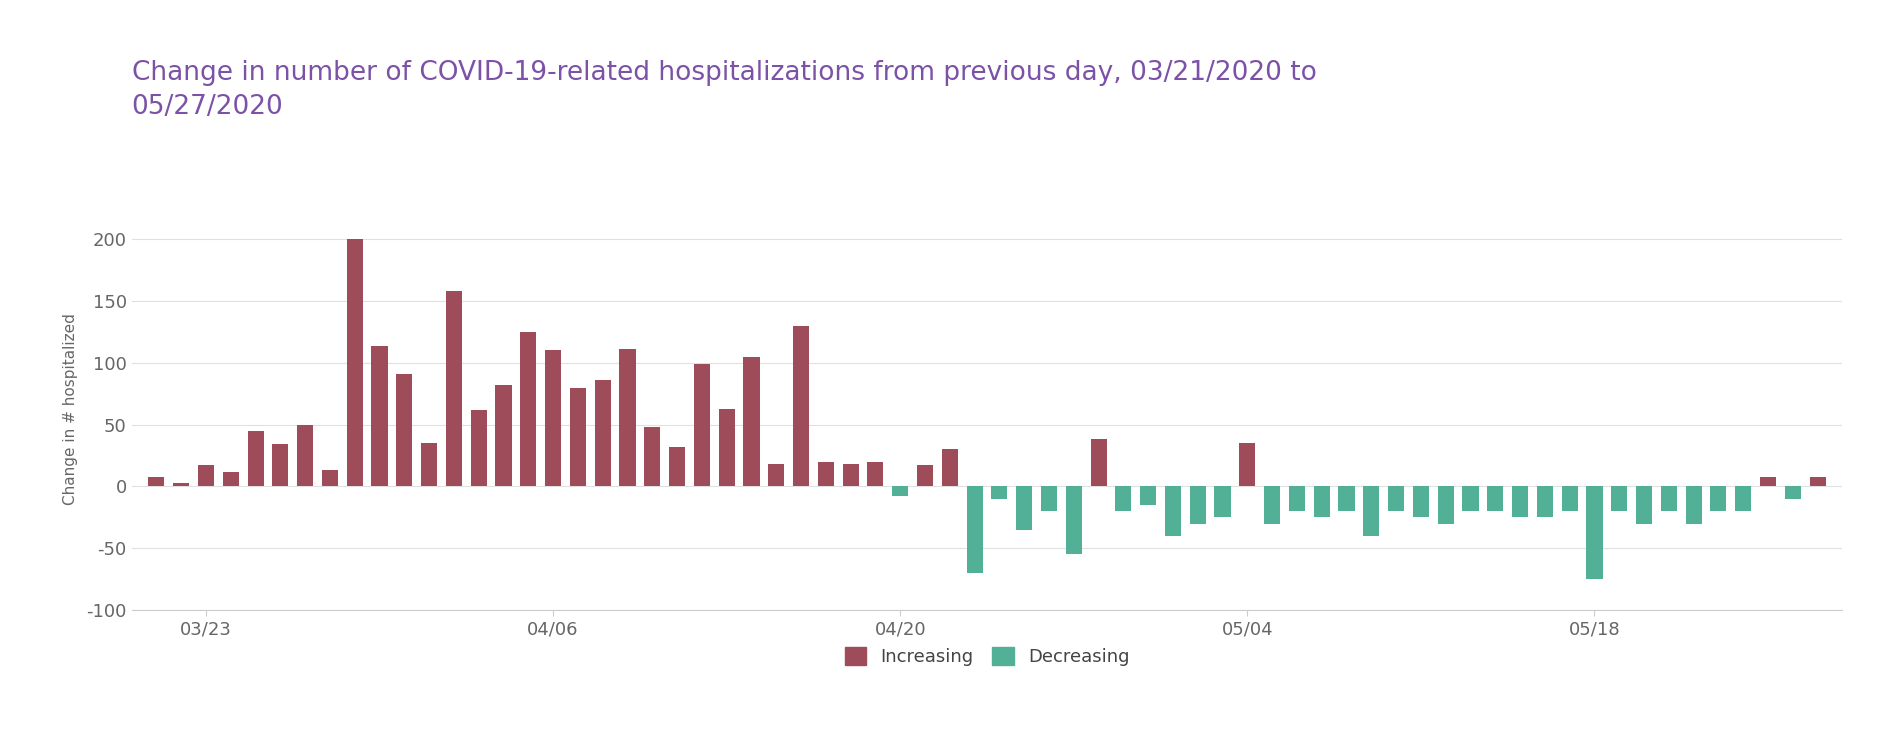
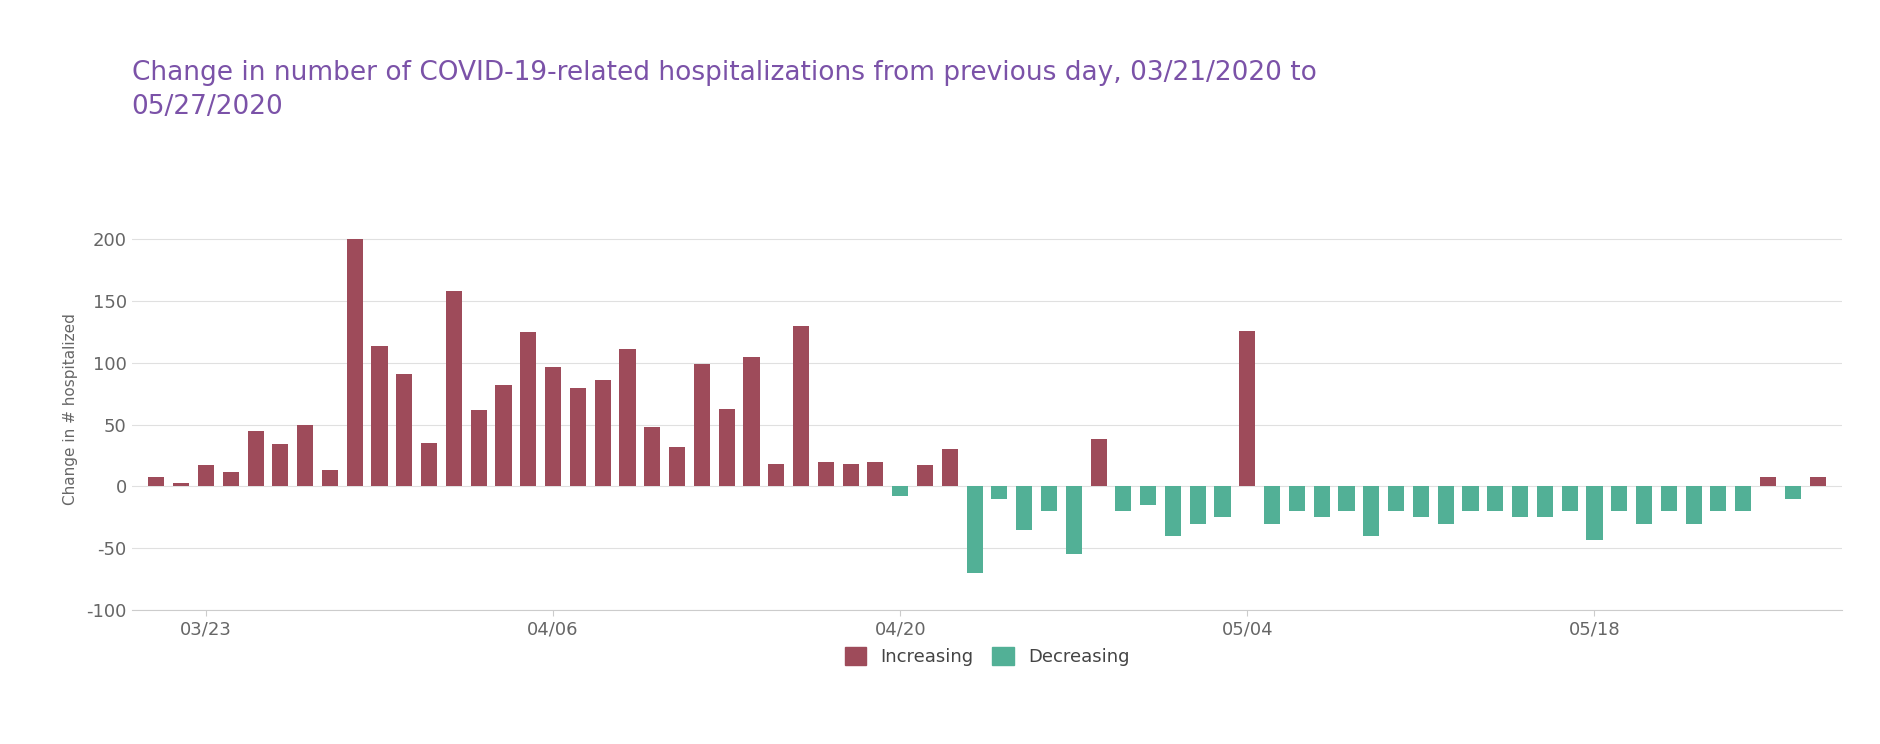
04/06: 110 -> 97
05/04: 35 -> 126
05/18: -75 -> -43
